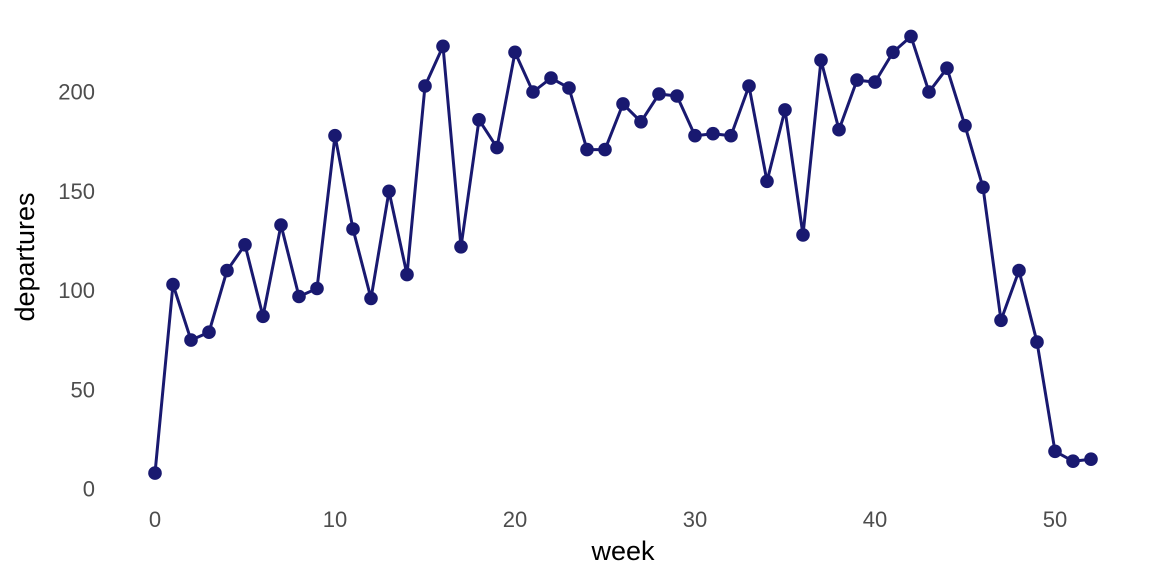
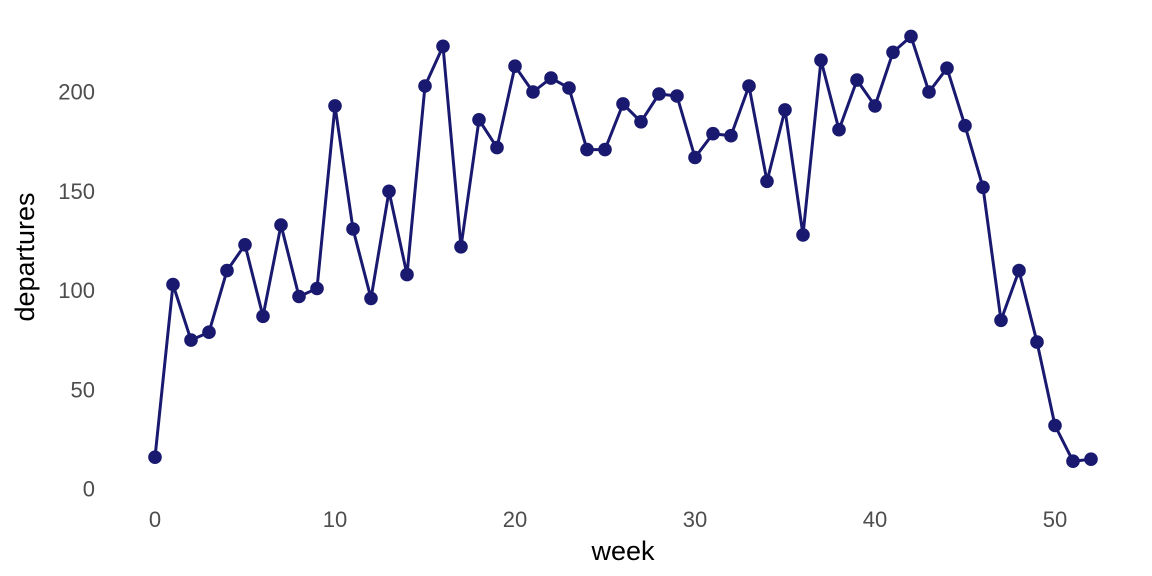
0: 8 -> 16
10: 178 -> 193
20: 220 -> 213
30: 178 -> 167
40: 205 -> 193
50: 19 -> 32
